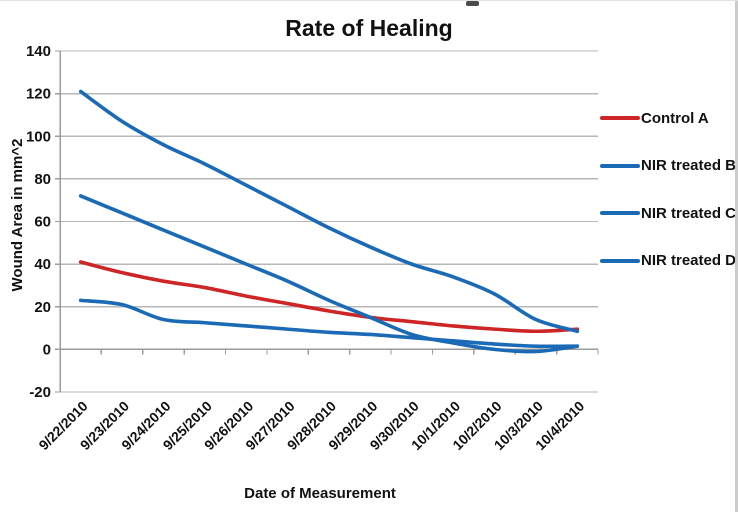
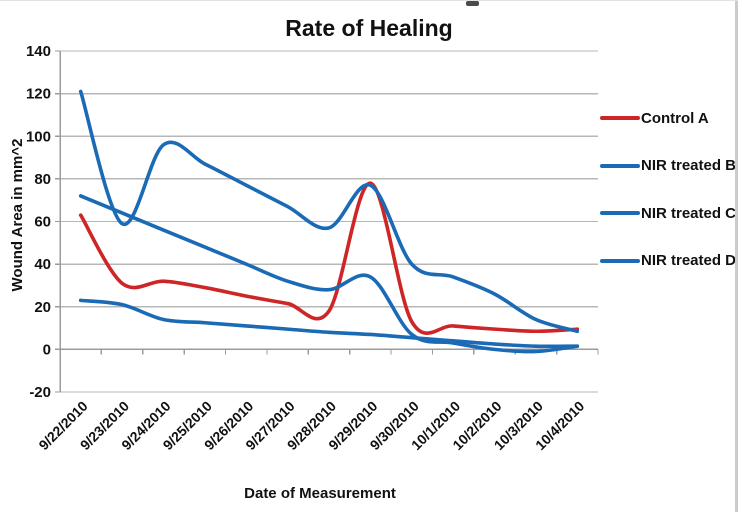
Control A/9/22/2010: 41 -> 63
Control A/9/23/2010: 36 -> 31
NIR treated D/9/23/2010: 107 -> 59
NIR treated B/9/28/2010: 23 -> 28
Control A/9/29/2010: 15 -> 78
NIR treated B/9/29/2010: 15 -> 34
NIR treated D/9/29/2010: 48 -> 77
